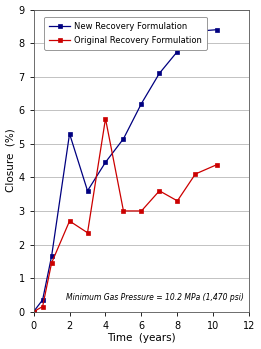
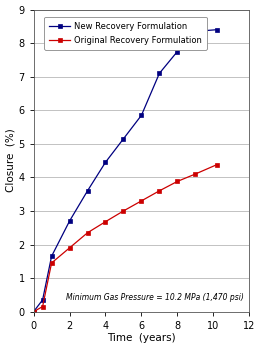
New Recovery Formulation/2: 5.30 -> 2.70
Original Recovery Formulation/2: 2.70 -> 1.90
Original Recovery Formulation/4: 5.75 -> 2.68
New Recovery Formulation/6: 6.20 -> 5.85
Original Recovery Formulation/6: 3.00 -> 3.30
Original Recovery Formulation/8: 3.30 -> 3.88
